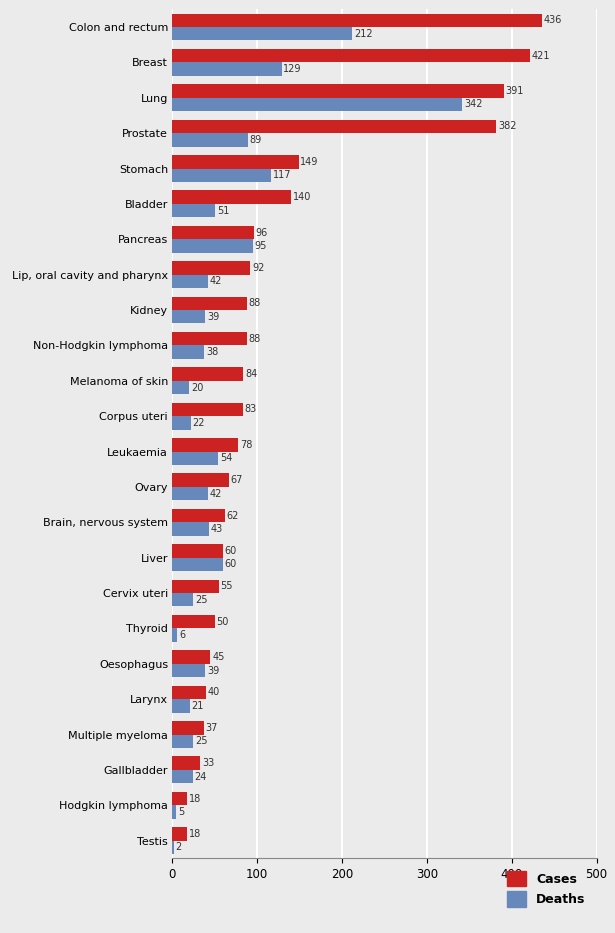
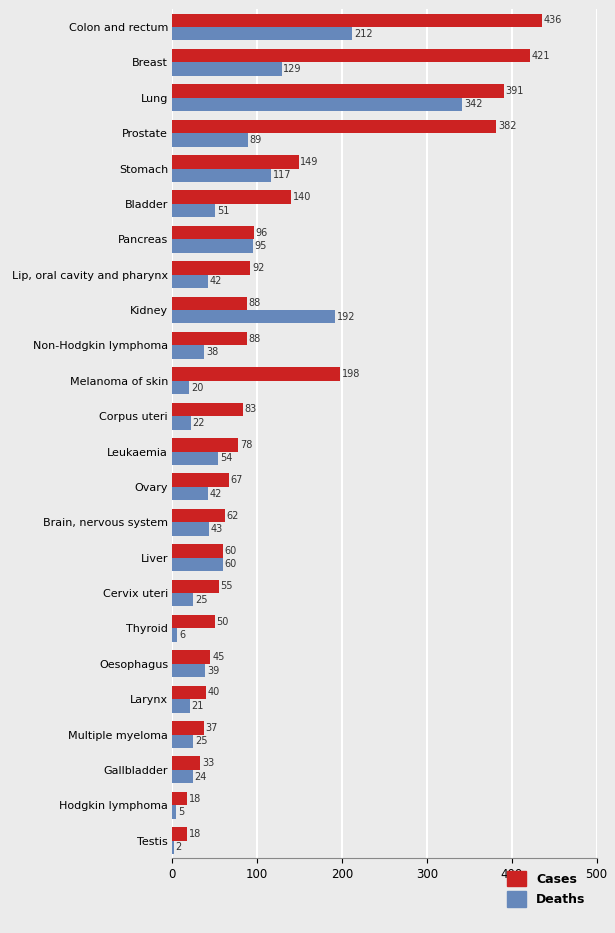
Deaths/Kidney: 39 -> 192
Cases/Melanoma of skin: 84 -> 198
